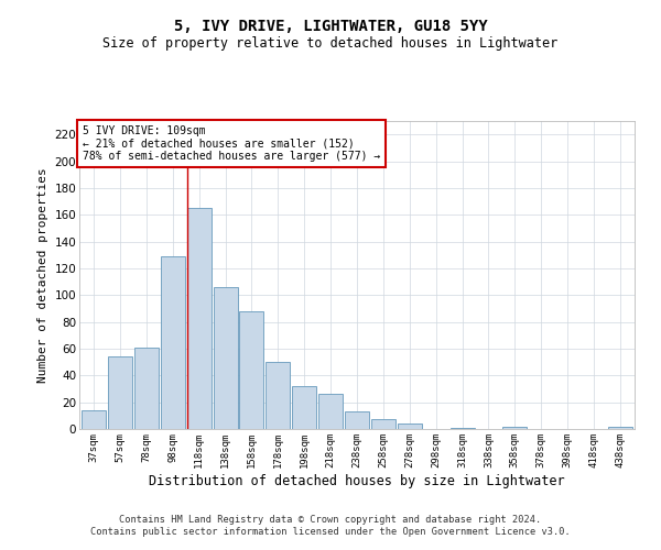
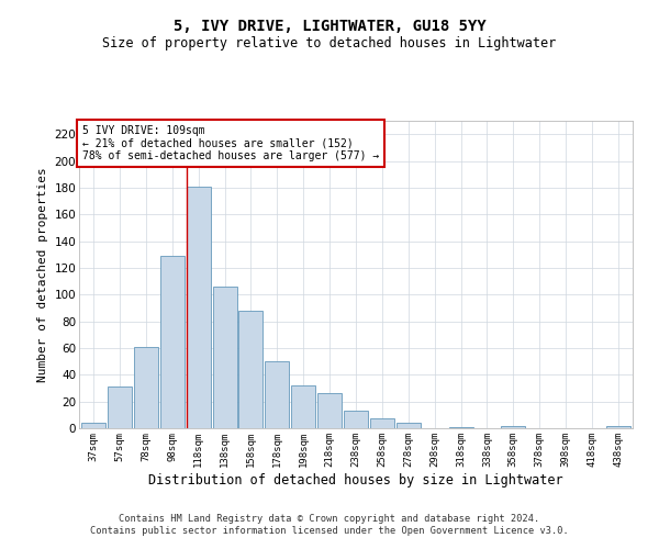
37sqm: 14 -> 4
57sqm: 54 -> 31
118sqm: 165 -> 181
